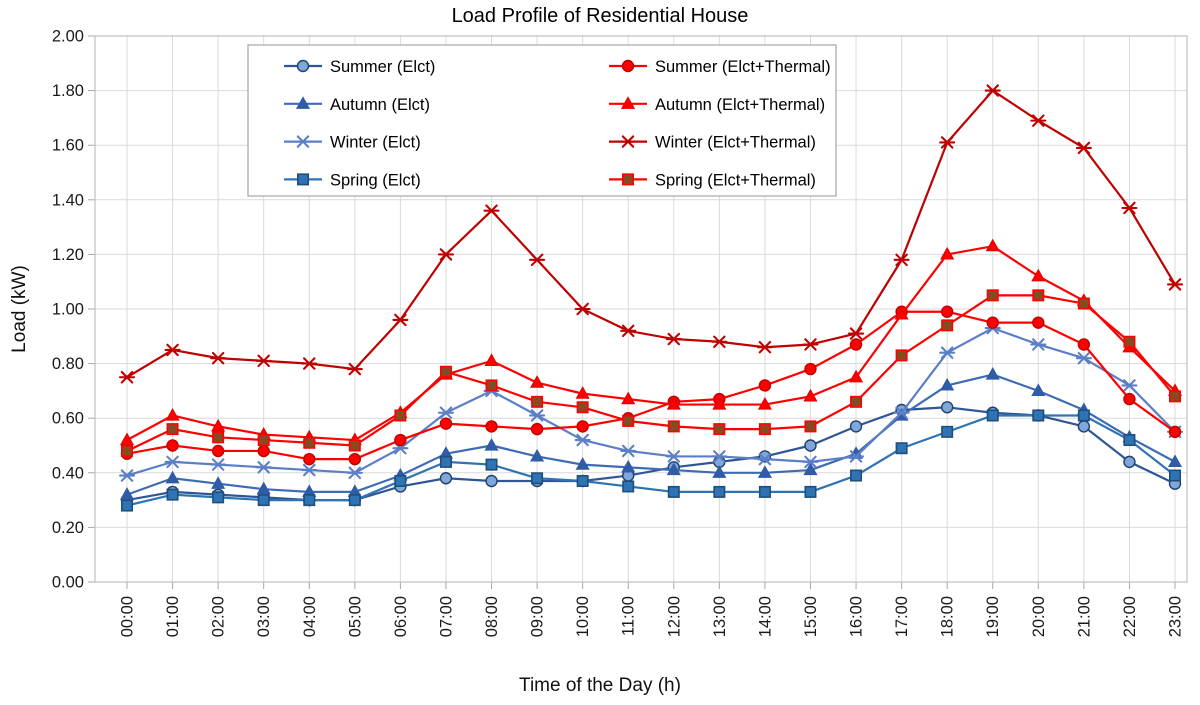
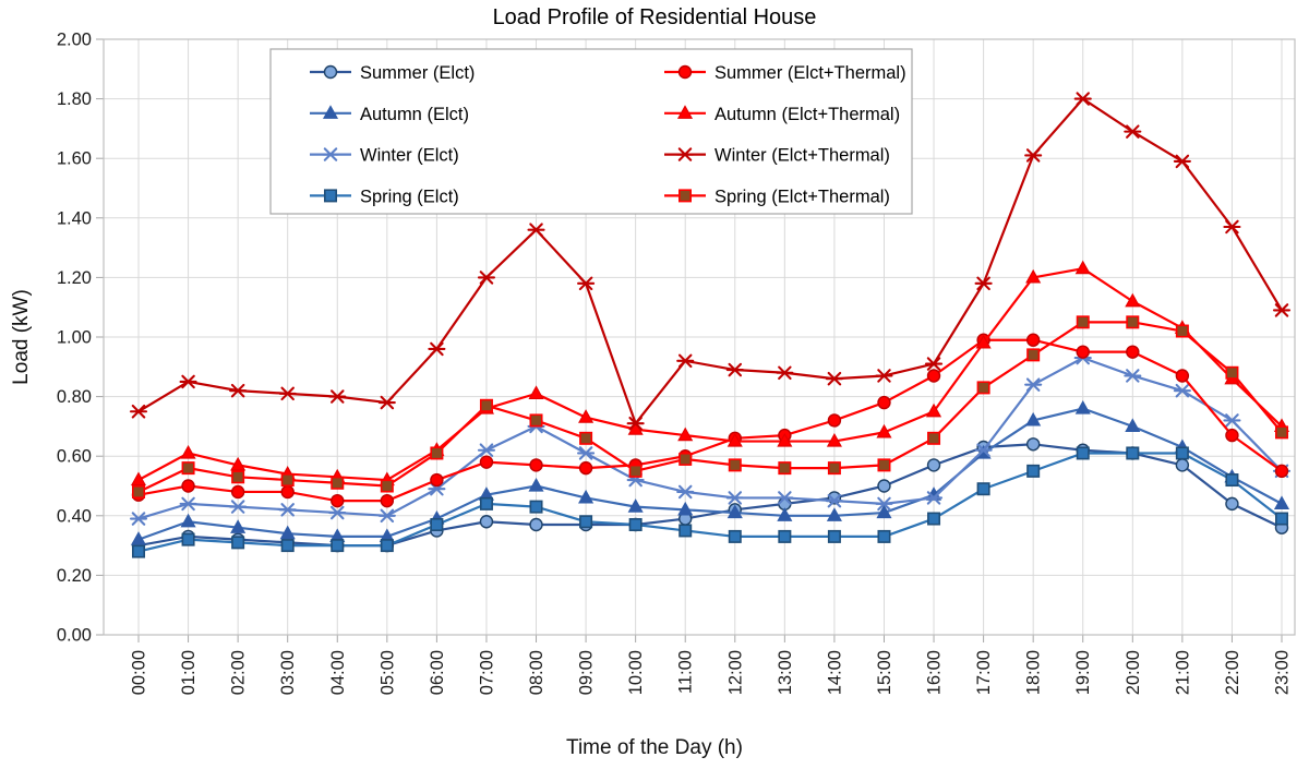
Winter (Elct+Thermal)/10:00: 1.00 -> 0.71
Spring (Elct+Thermal)/10:00: 0.64 -> 0.55
